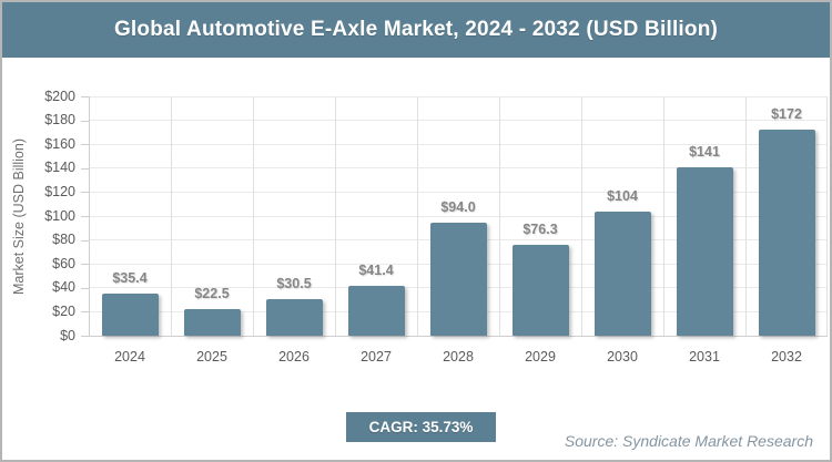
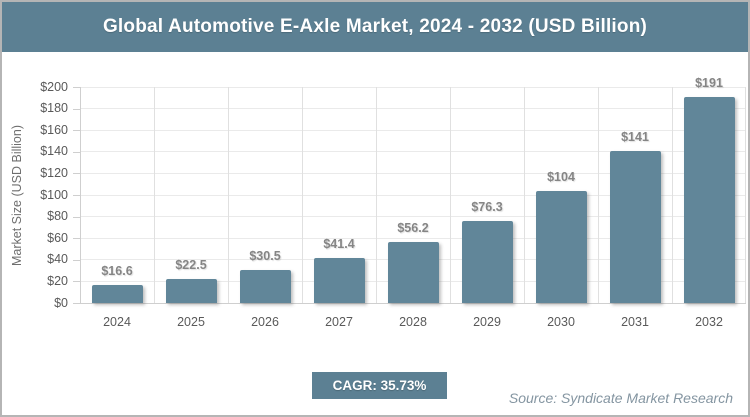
2024: $35.4 -> $16.6
2028: $94.0 -> $56.2
2032: $172 -> $191
